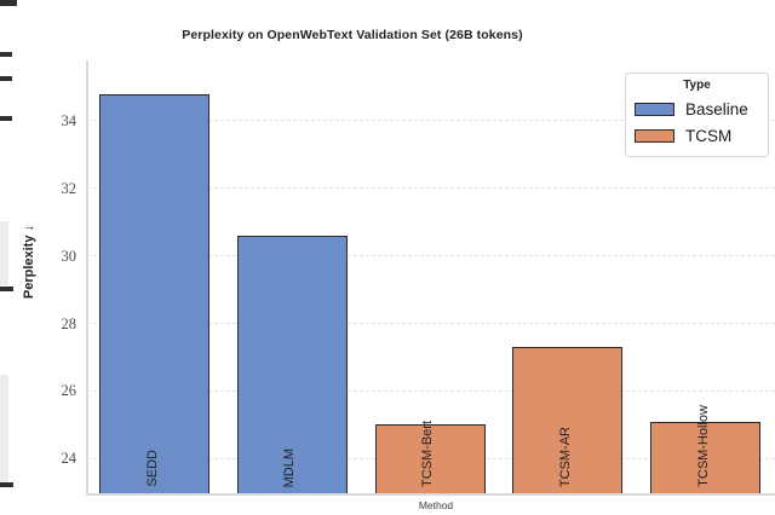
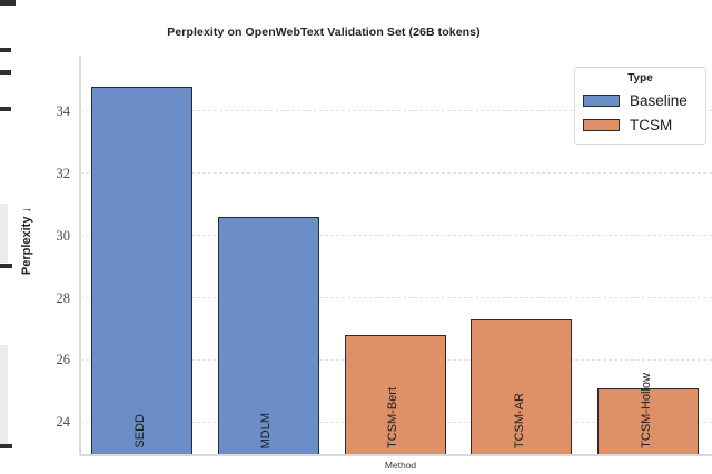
TCSM-Bert: 25.0 -> 26.8
